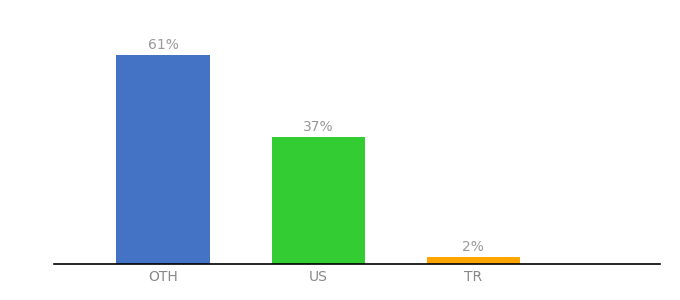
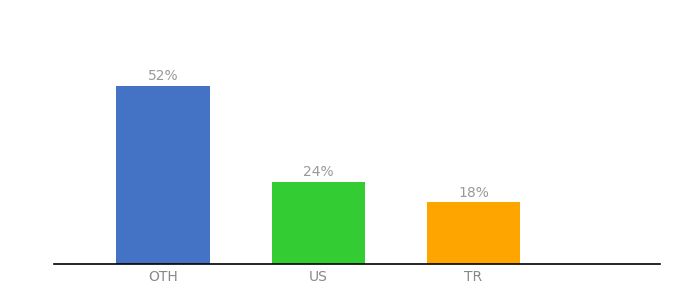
OTH: 61% -> 52%
US: 37% -> 24%
TR: 2% -> 18%
